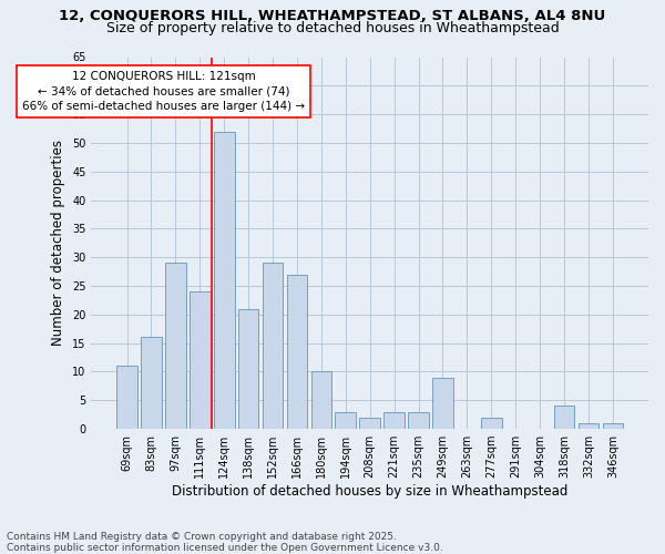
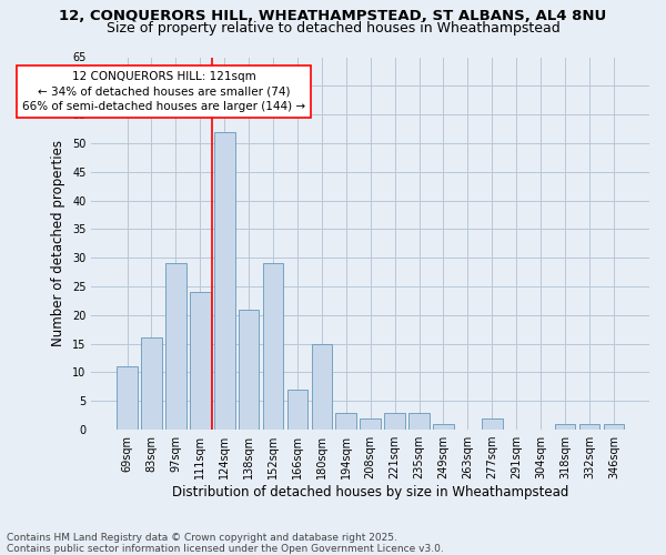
166sqm: 27 -> 7
180sqm: 10 -> 15
249sqm: 9 -> 1
318sqm: 4 -> 1
